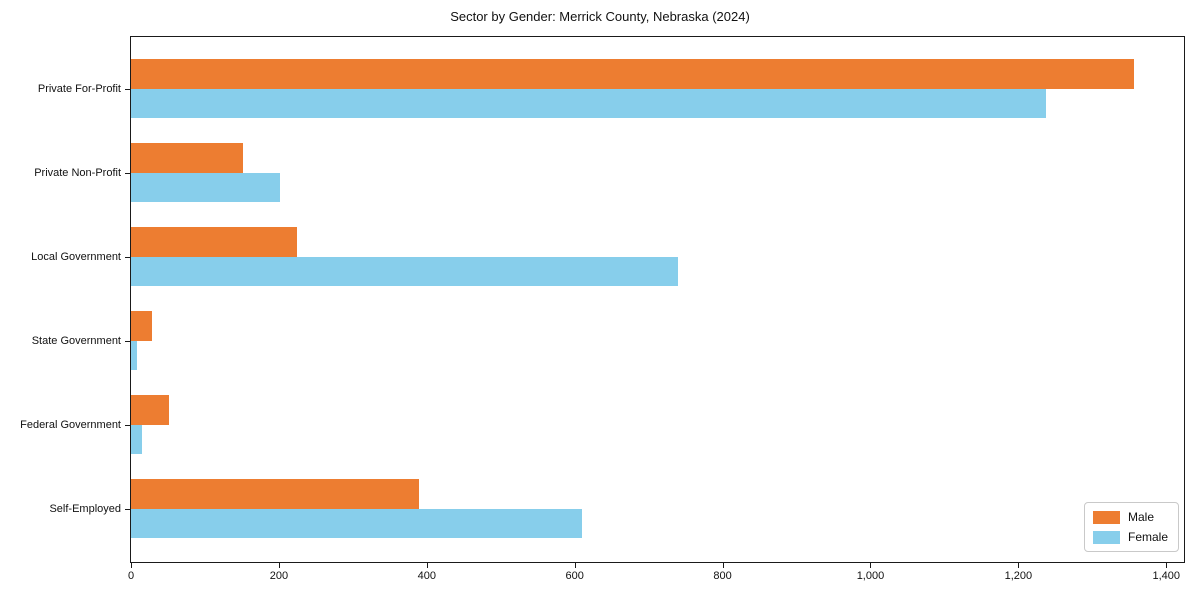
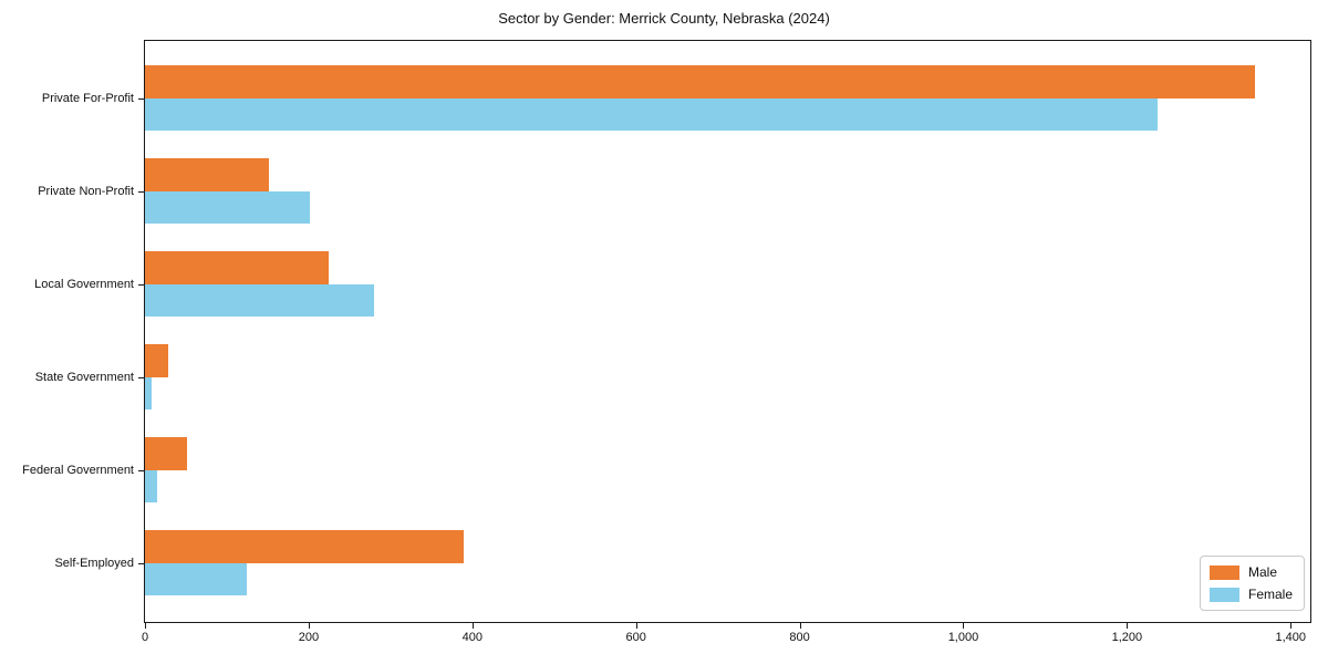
Female/Local Government: 740 -> 280
Female/Self-Employed: 610 -> 120
